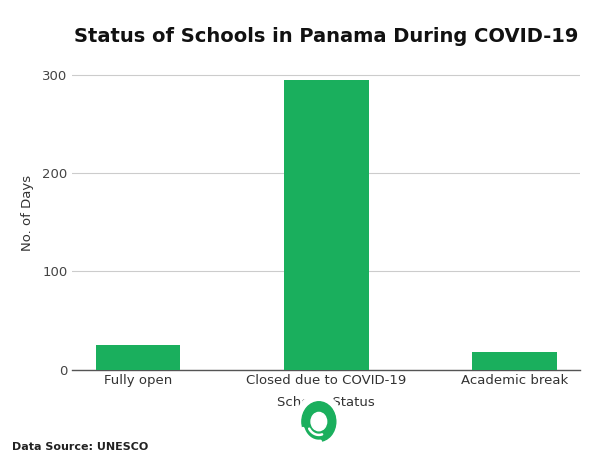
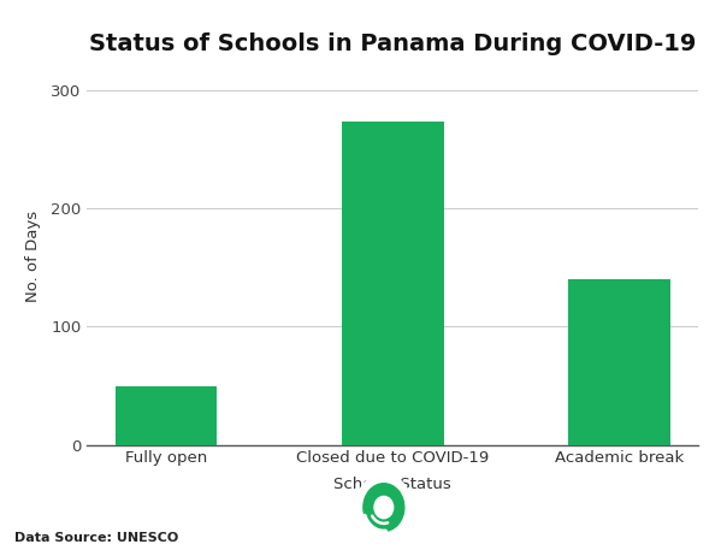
Status of Schools in Panama During COVID-19/Fully open: 25 -> 50
Status of Schools in Panama During COVID-19/Closed due to COVID-19: 295 -> 274
Status of Schools in Panama During COVID-19/Academic break: 18 -> 140
